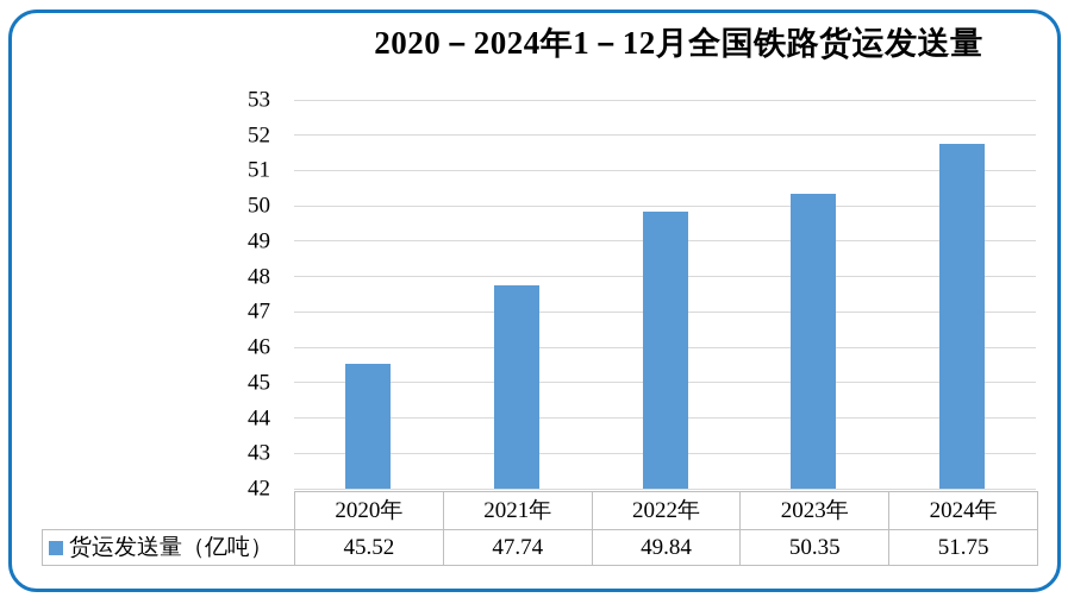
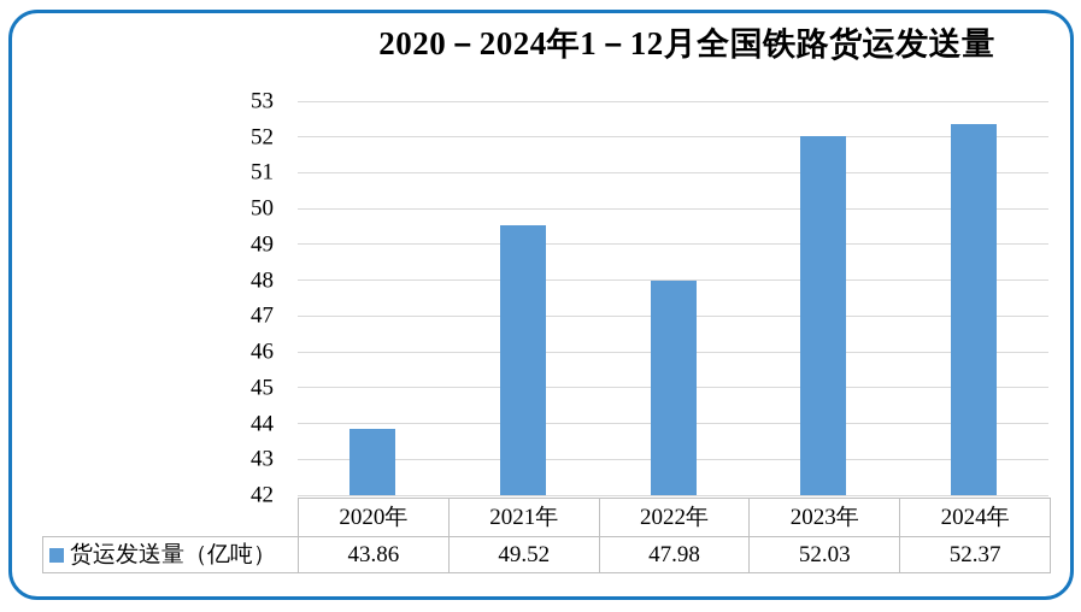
2020年: 45.52 -> 43.86
2021年: 47.74 -> 49.52
2022年: 49.84 -> 47.98
2023年: 50.35 -> 52.03
2024年: 51.75 -> 52.37
